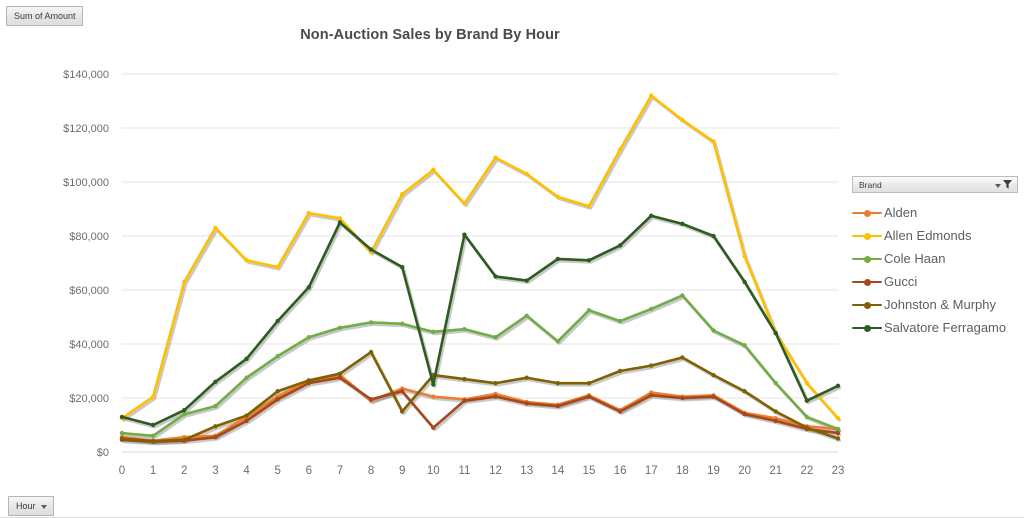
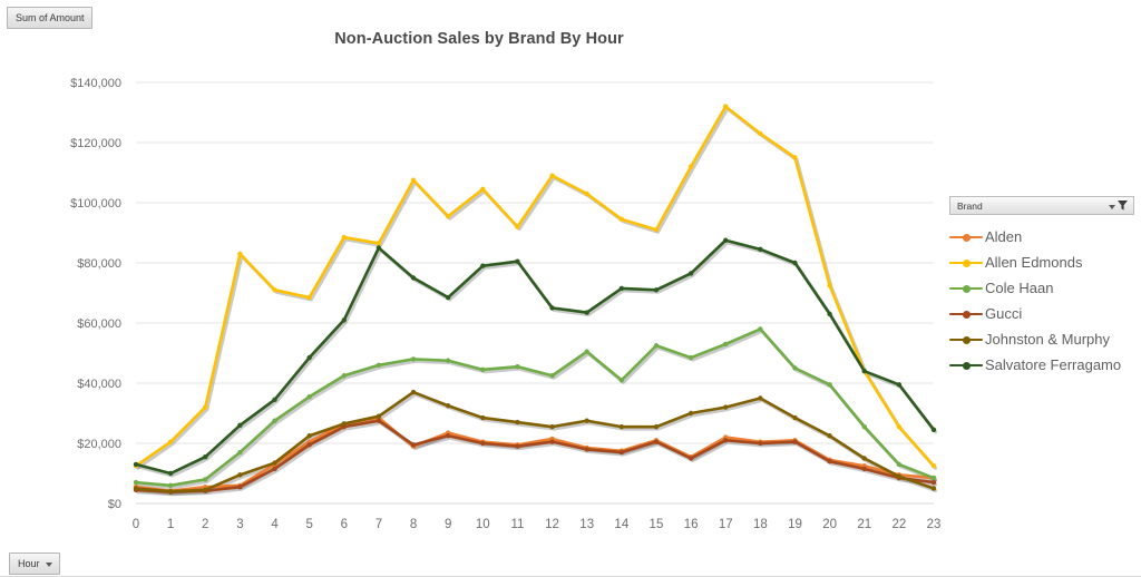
Allen Edmonds/2: $63000 -> $32000
Cole Haan/2: $14000 -> $8000
Allen Edmonds/8: $74000 -> $108000
Johnston & Murphy/9: $15000 -> $32000
Gucci/10: $9000 -> $20000
Salvatore Ferragamo/10: $25000 -> $79000
Salvatore Ferragamo/22: $19000 -> $40000
